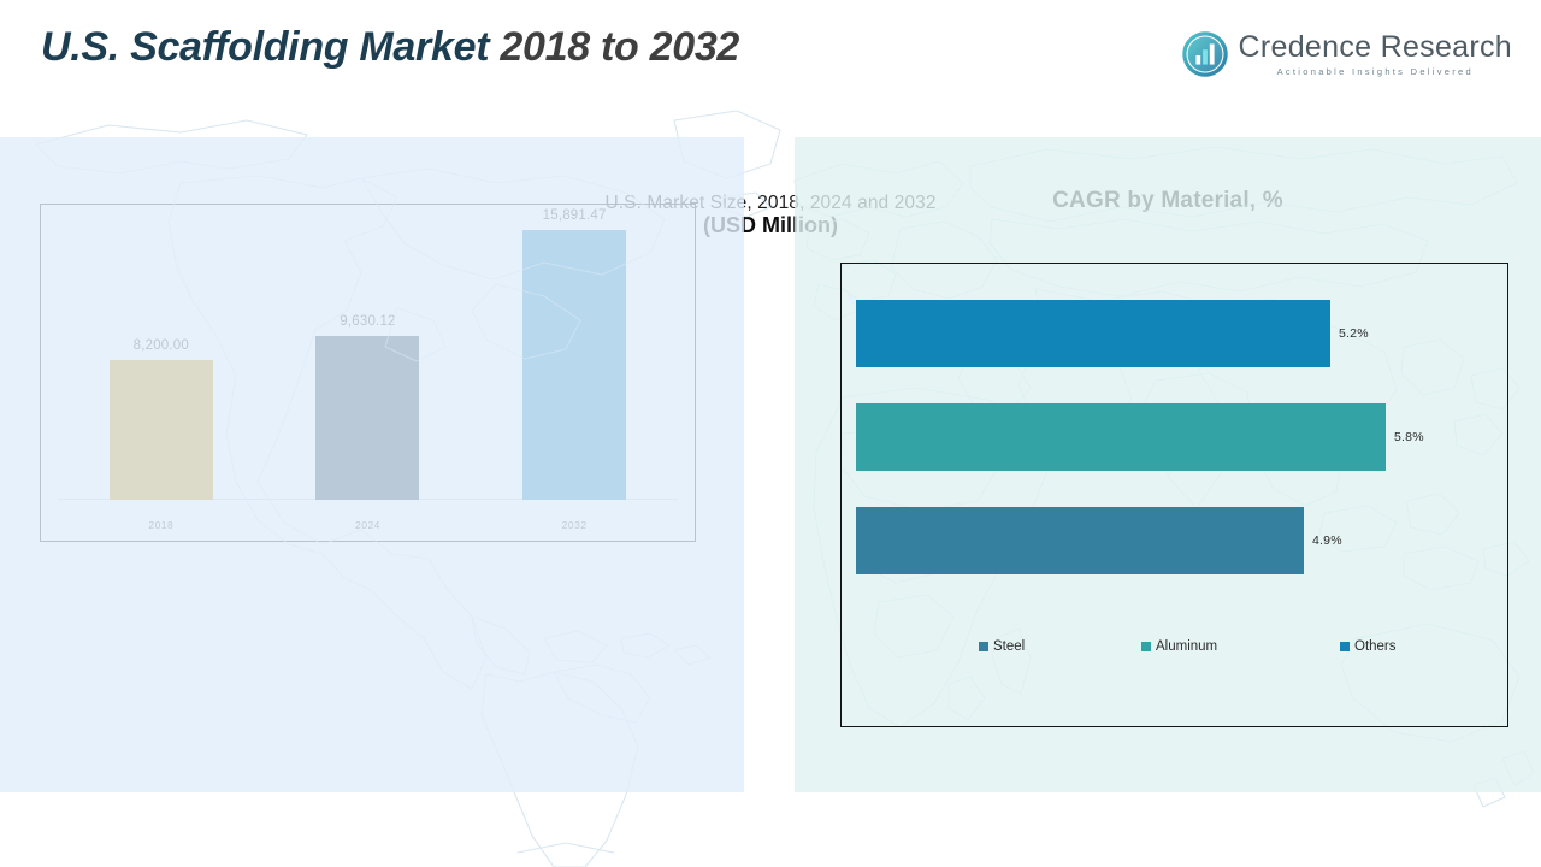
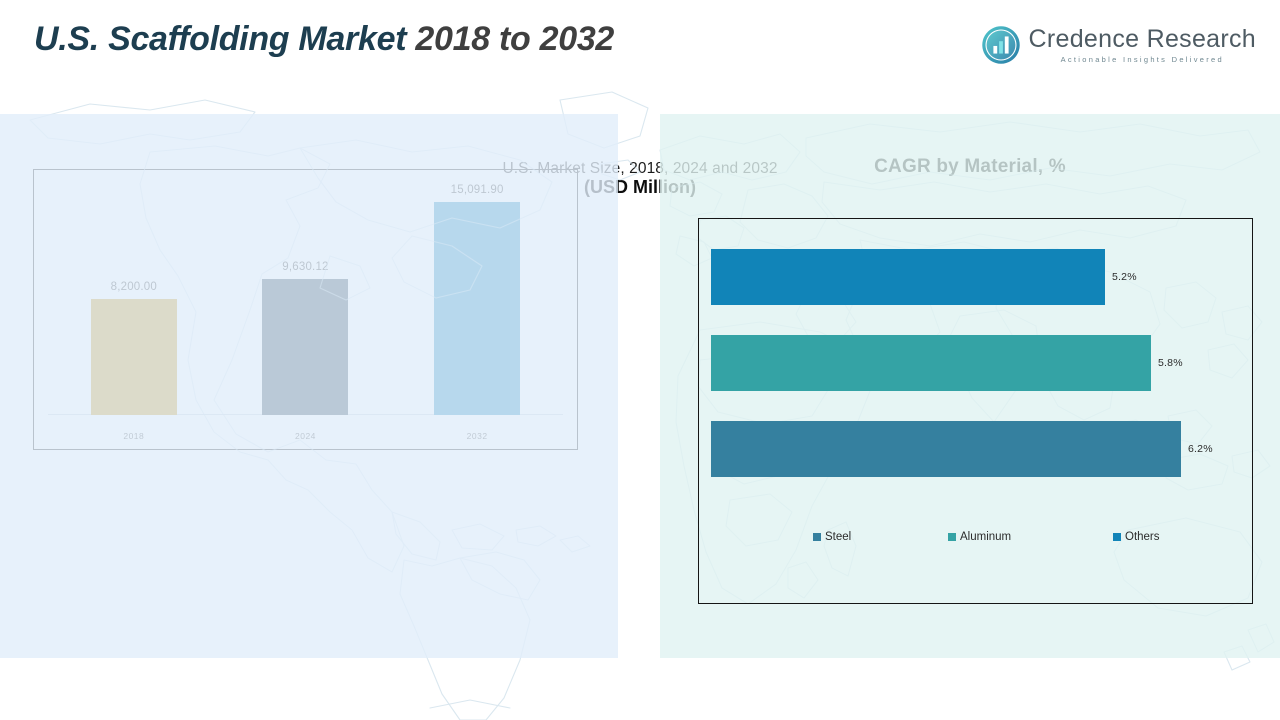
U.S. Market Size, 2018, 2024 and 2032 (USD Million)/2032: 15,891.47 -> 15,091.90
CAGR by Material, %/Others: 4.9% -> 6.2%
